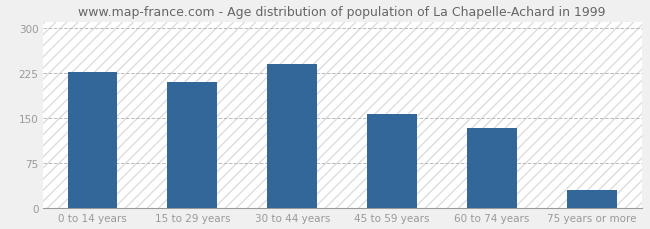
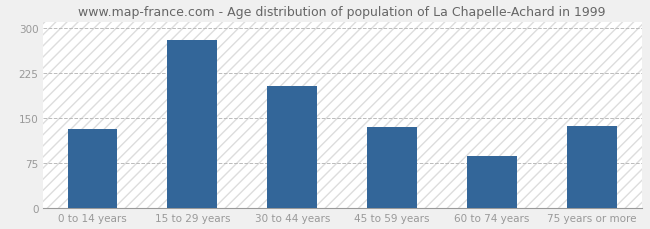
0 to 14 years: 226 -> 132
15 to 29 years: 210 -> 280
30 to 44 years: 240 -> 202
45 to 59 years: 156 -> 134
60 to 74 years: 133 -> 86
75 years or more: 30 -> 136
